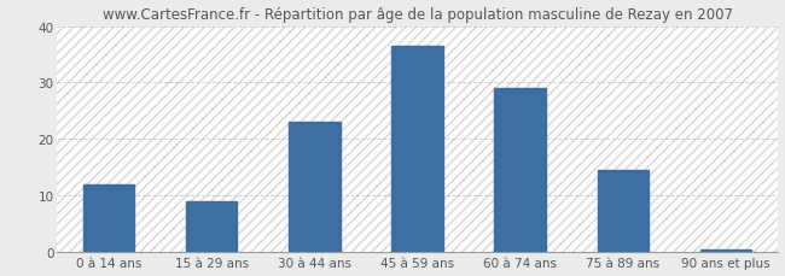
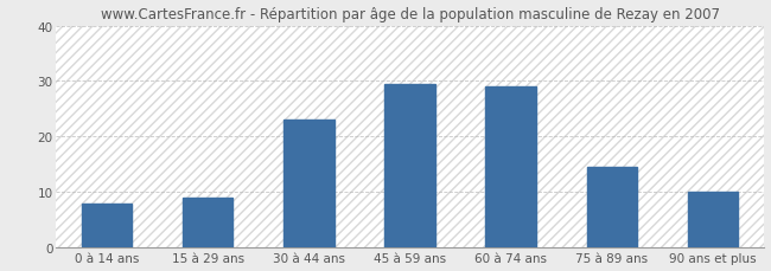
0 à 14 ans: 12.0 -> 8.0
45 à 59 ans: 36.5 -> 29.5
90 ans et plus: 0.5 -> 10.0
